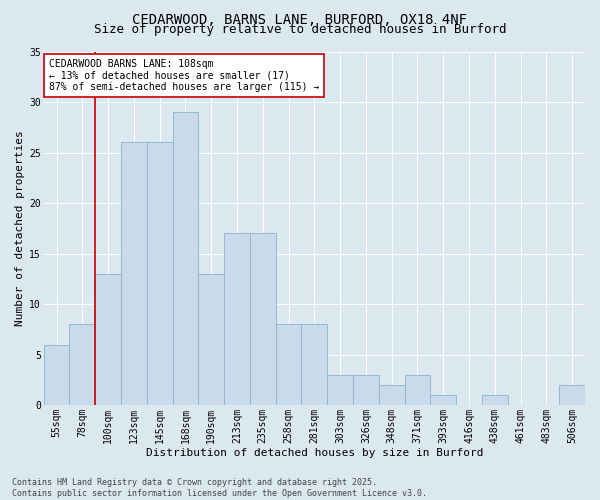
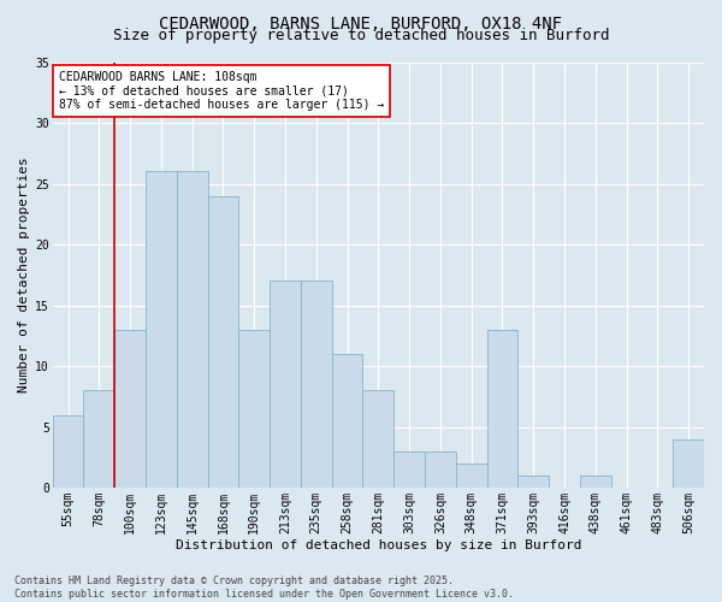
168sqm: 29 -> 24
258sqm: 8 -> 11
371sqm: 3 -> 13
506sqm: 2 -> 4
